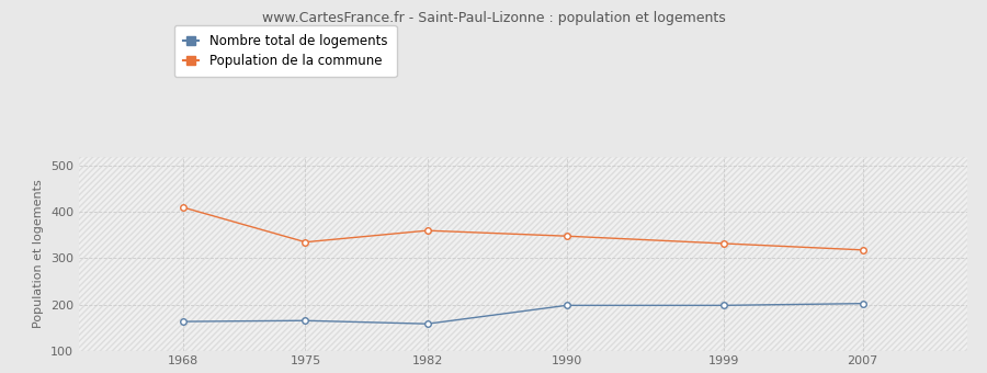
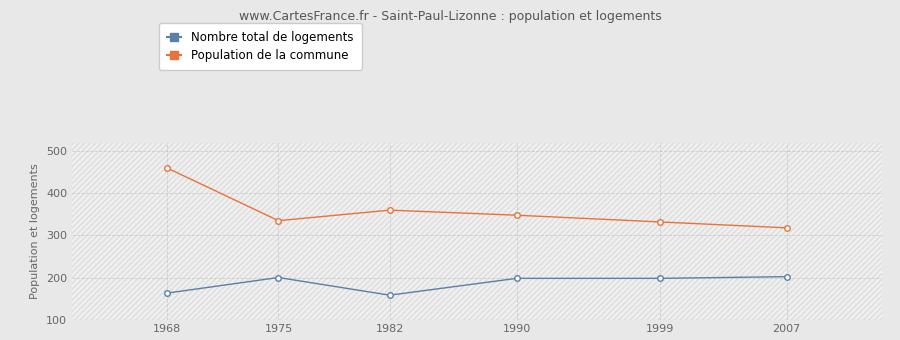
Population de la commune/1968: 410 -> 460
Nombre total de logements/1975: 165 -> 200
